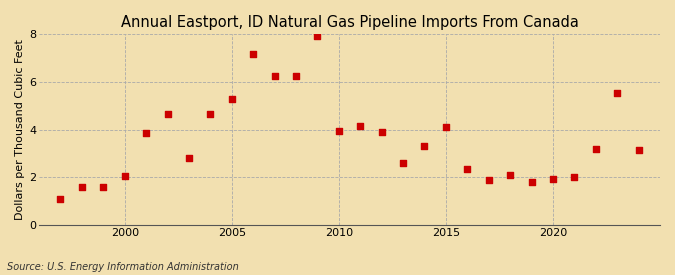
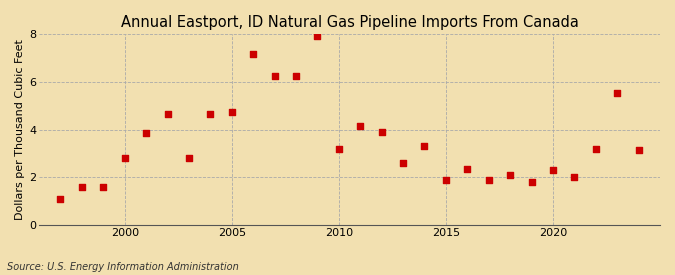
2000: 2.05 -> 2.80
2005: 5.30 -> 4.75
2010: 3.95 -> 3.20
2015: 4.10 -> 1.90
2020: 1.95 -> 2.30
